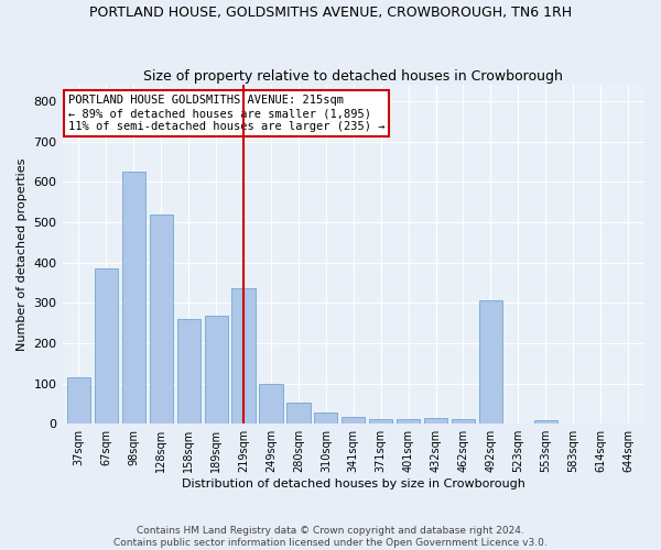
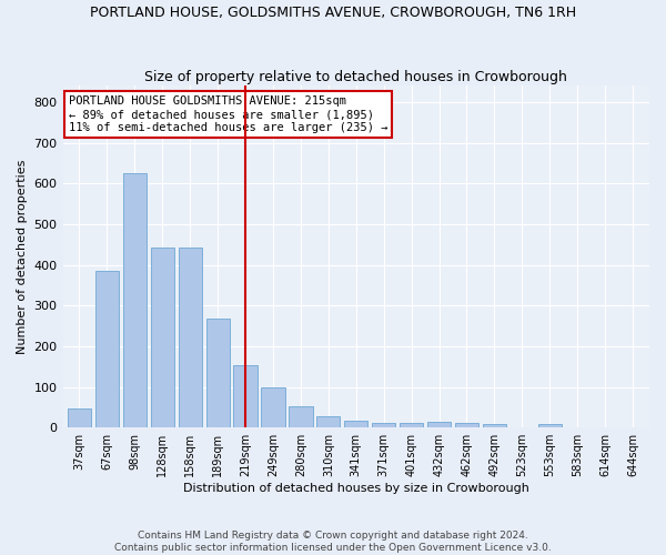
37sqm: 115 -> 47
128sqm: 520 -> 443
158sqm: 260 -> 443
219sqm: 335 -> 152
492sqm: 305 -> 8
